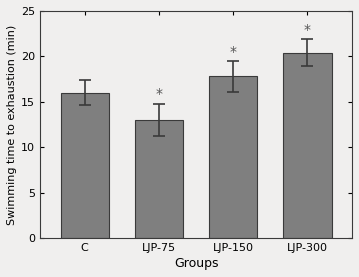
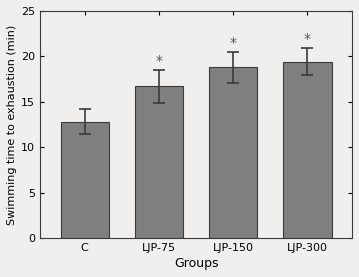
C: 16.0 -> 12.8
LJP-75: 13.0 -> 16.7
LJP-150: 17.8 -> 18.8
LJP-300: 20.4 -> 19.4
